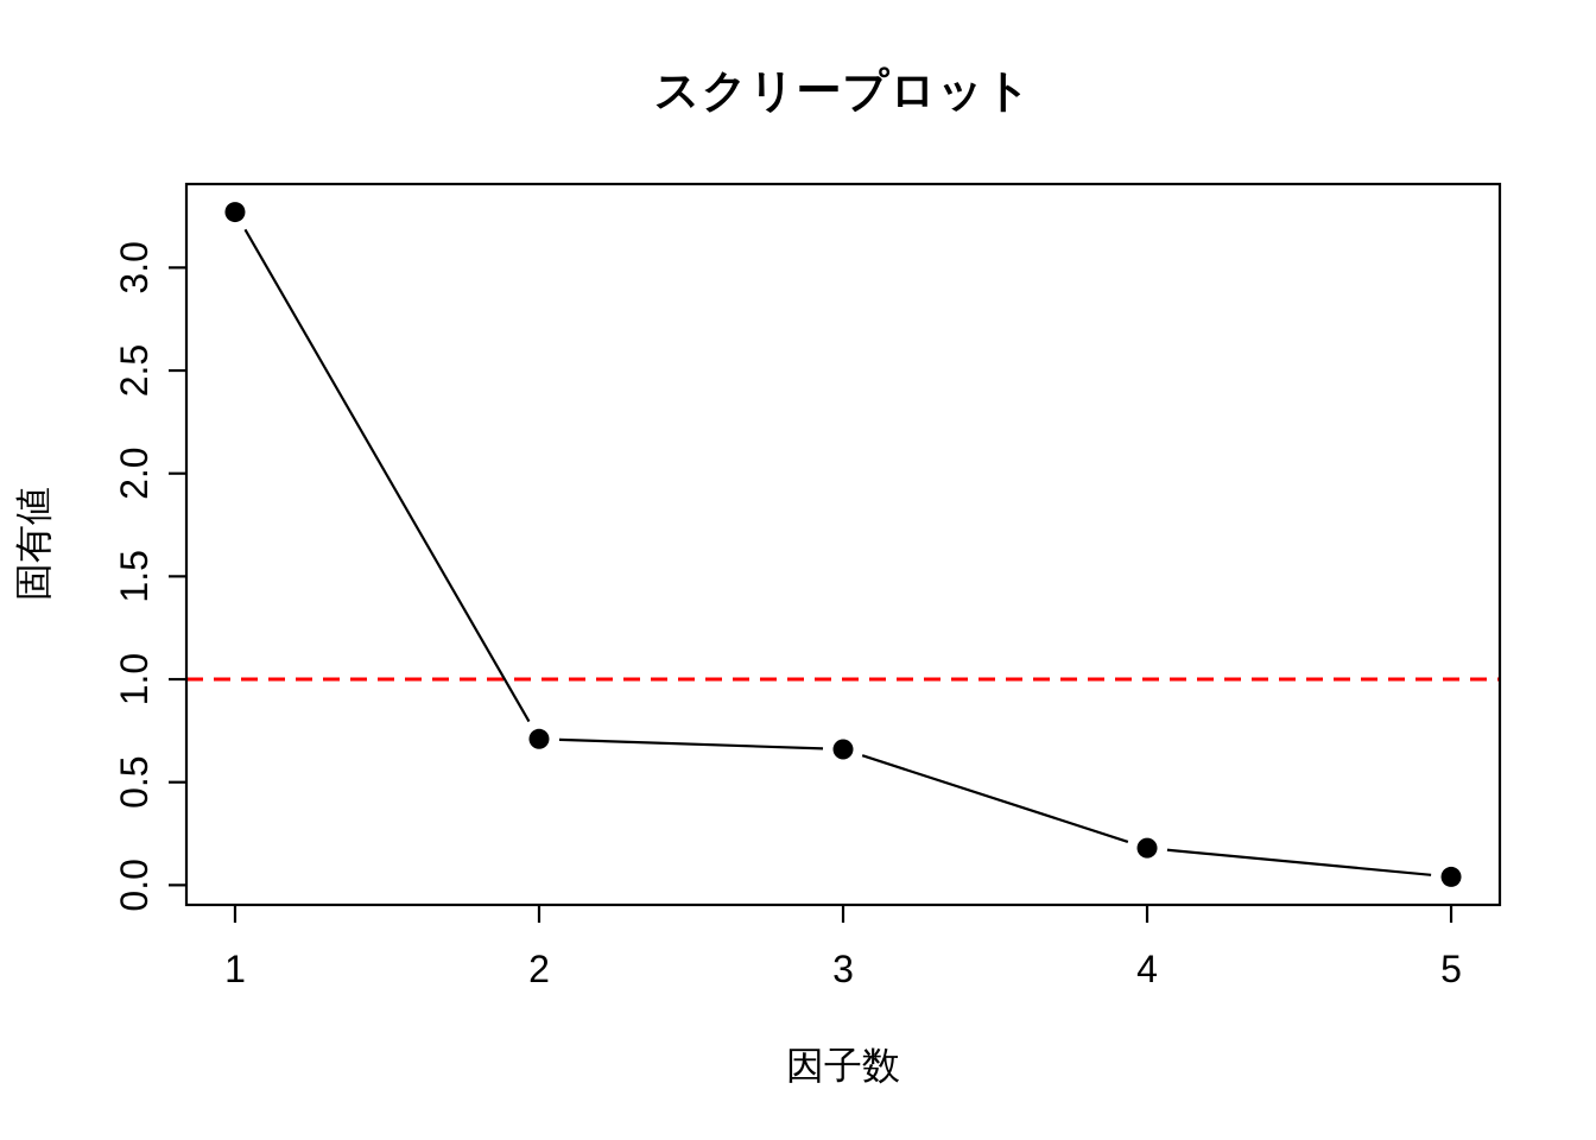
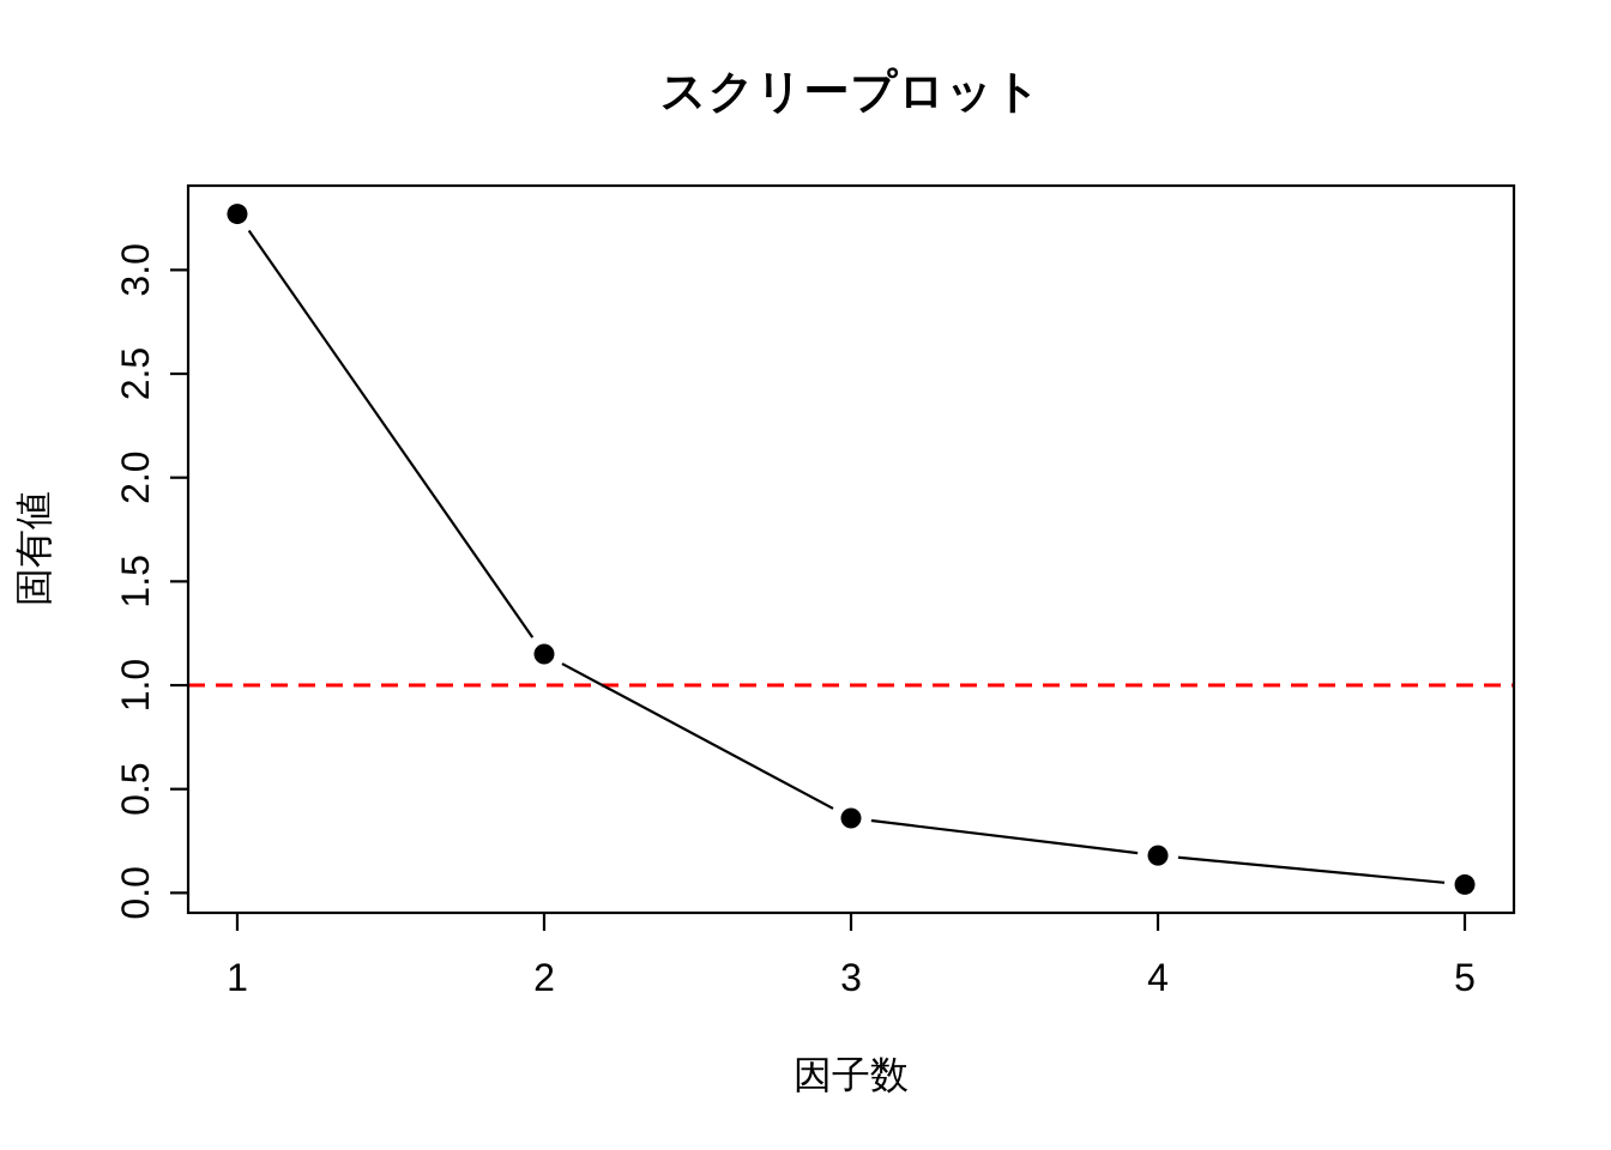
2: 0.71 -> 1.15
3: 0.66 -> 0.36
